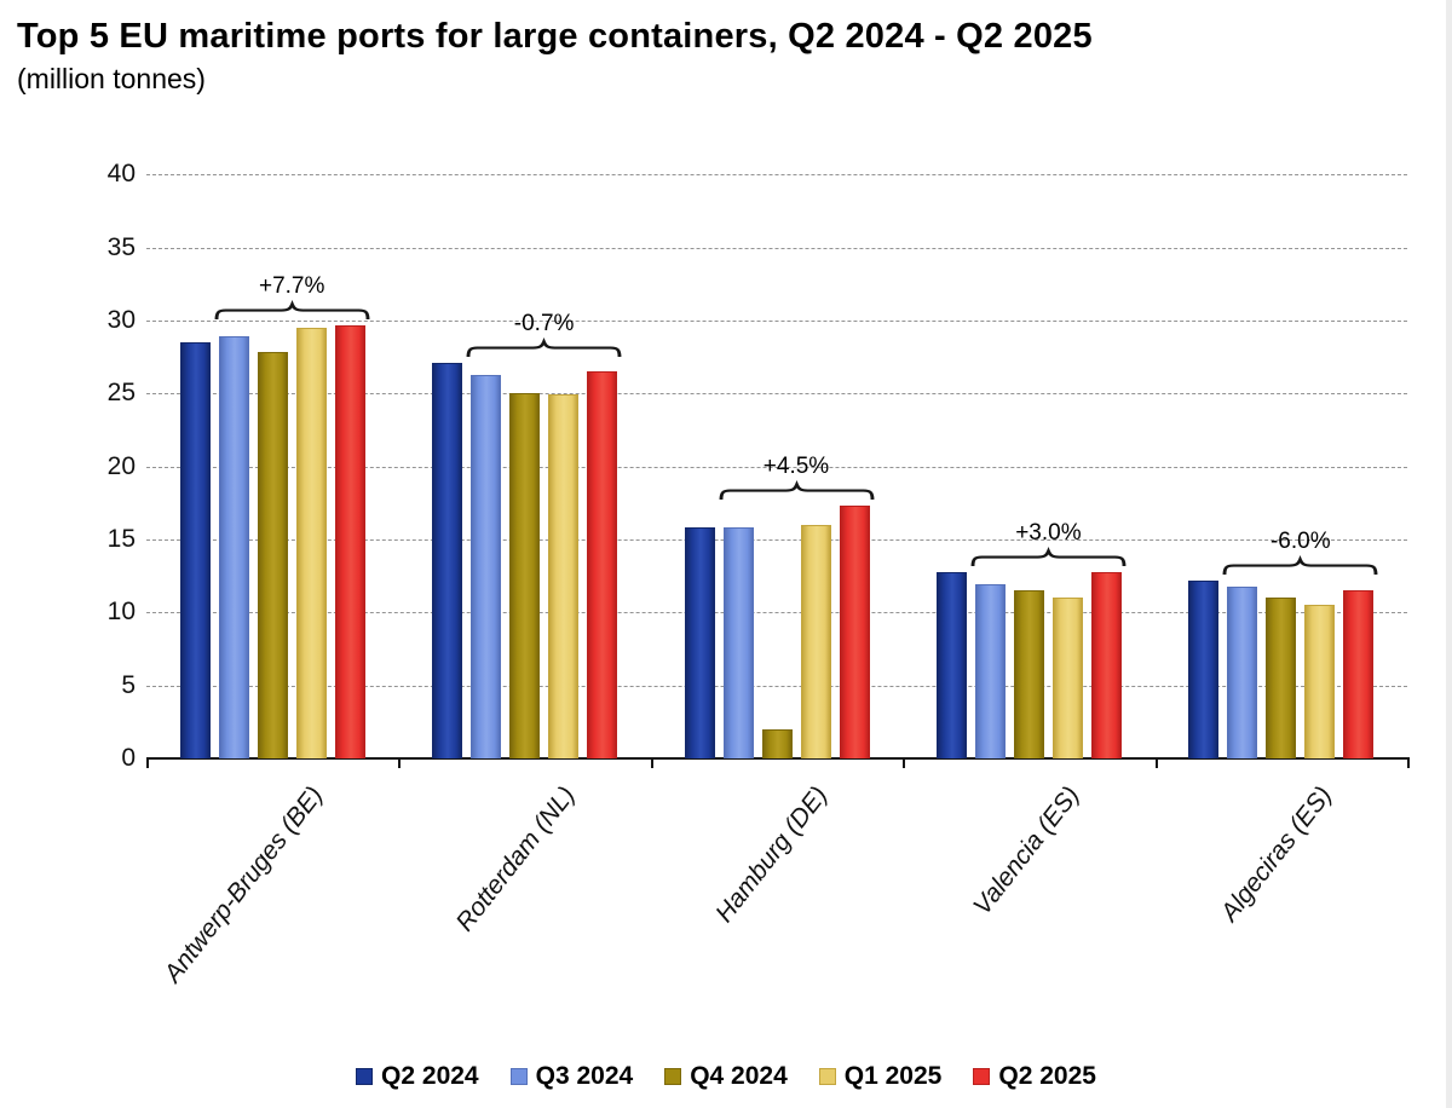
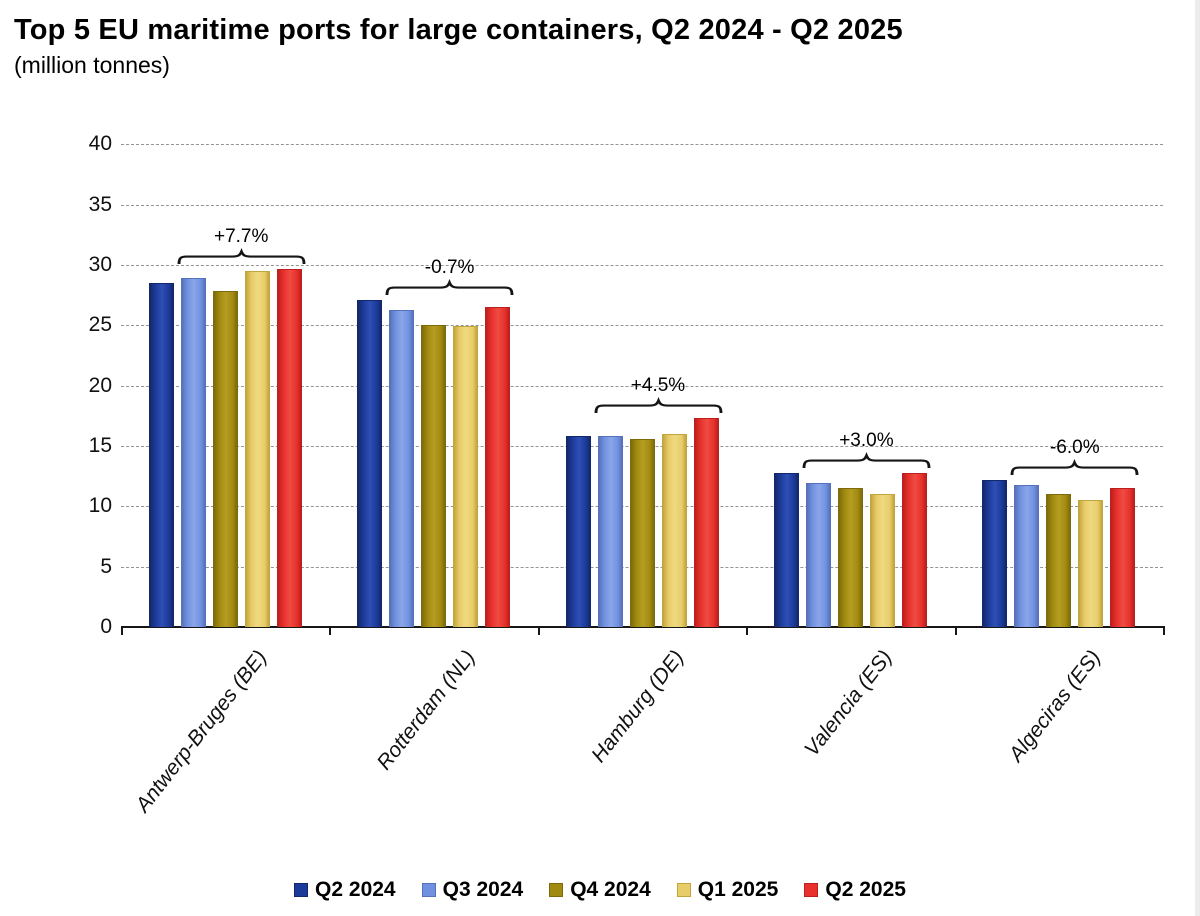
Q4 2024/Hamburg (DE): 2.0 -> 15.6
